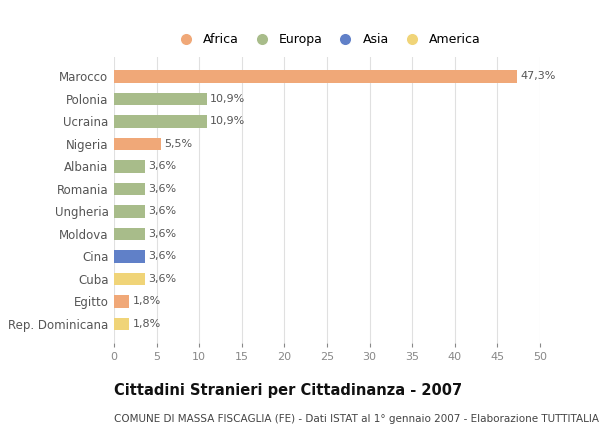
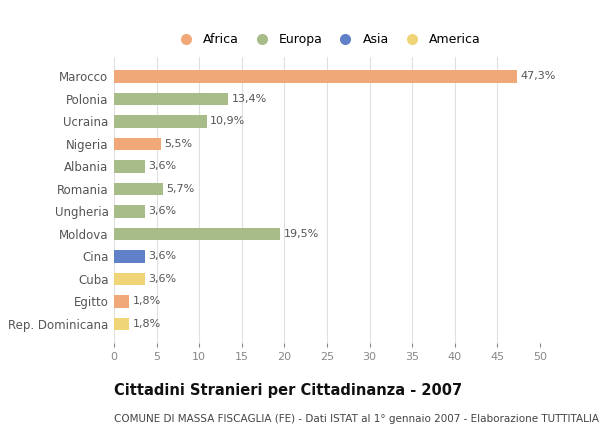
Polonia: 10,9% -> 13,4%
Romania: 3,6% -> 5,7%
Moldova: 3,6% -> 19,5%
